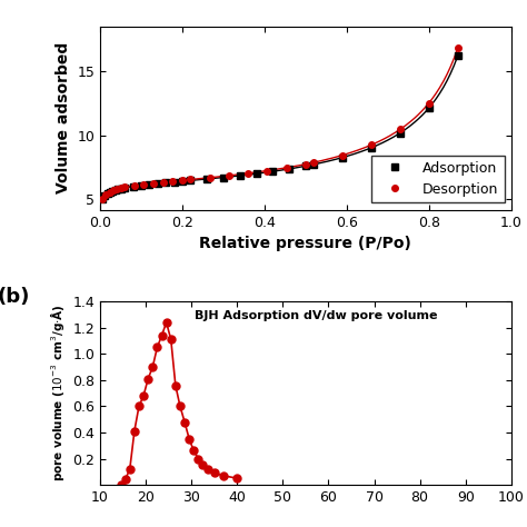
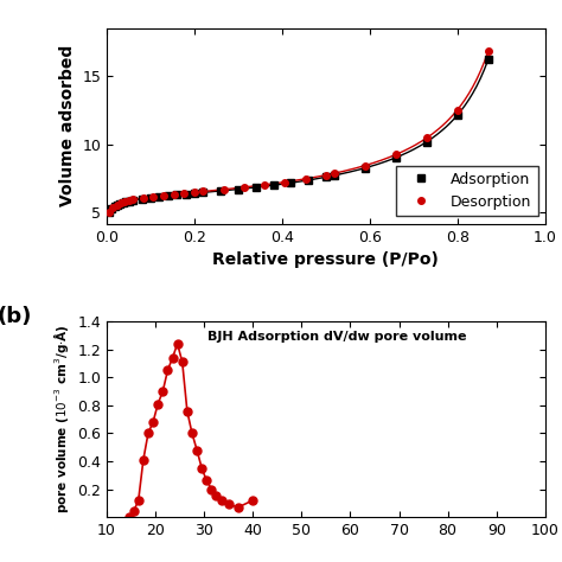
40: 0.05 -> 0.12
